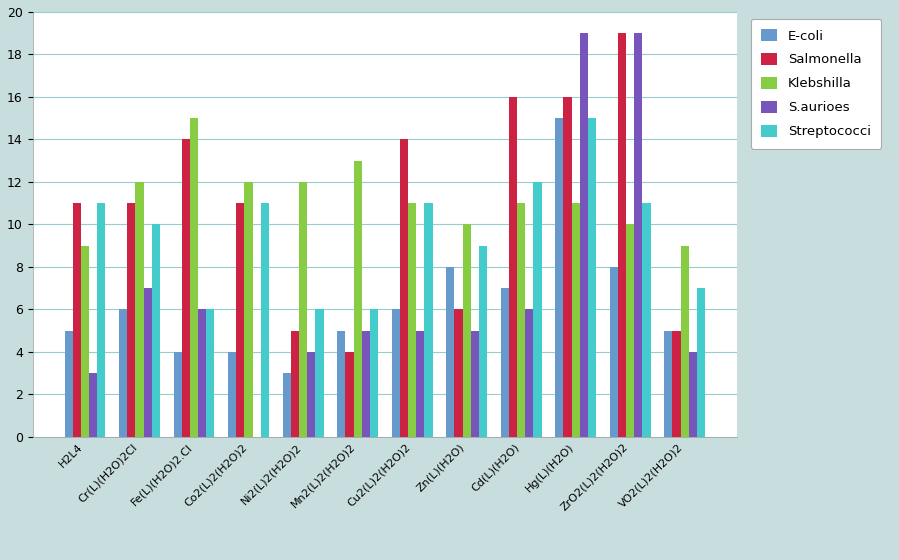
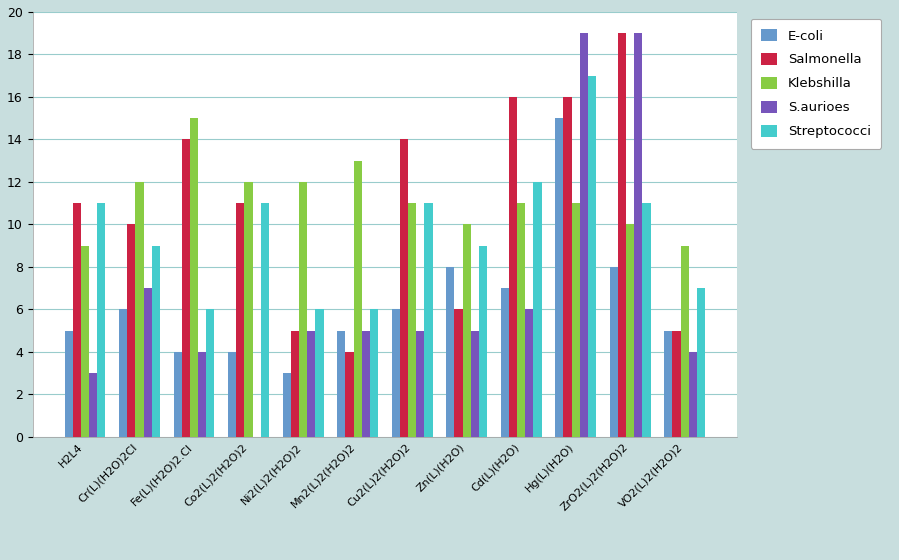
Salmonella/Cr(L)(H2O)2Cl: 11 -> 10
Streptococci/Cr(L)(H2O)2Cl: 10 -> 9
S.aurioes/Fe(L)(H2O)2.Cl: 6 -> 4
S.aurioes/Ni2(L)2(H2O)2: 4 -> 5
Streptococci/Hg(L)(H2O): 15 -> 17
